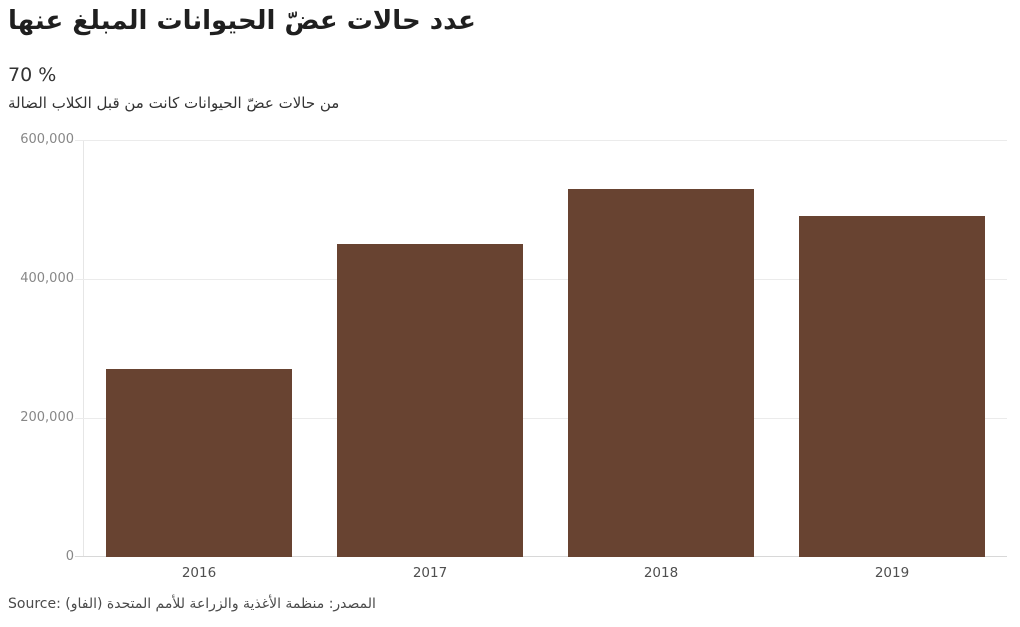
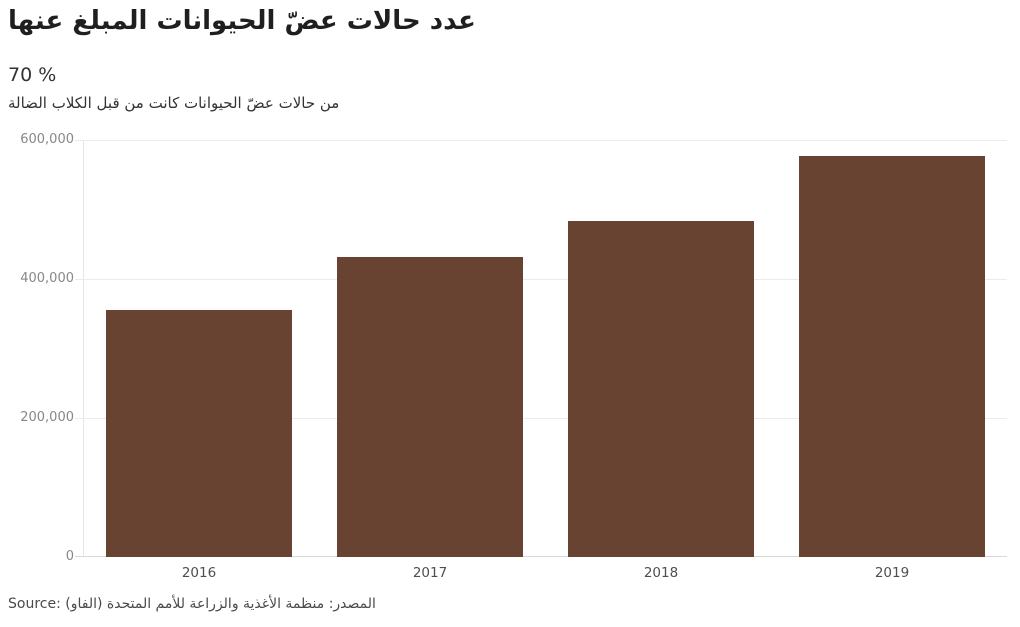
2016: 270000 -> 360000
2017: 450000 -> 430000
2018: 530000 -> 480000
2019: 490000 -> 580000
